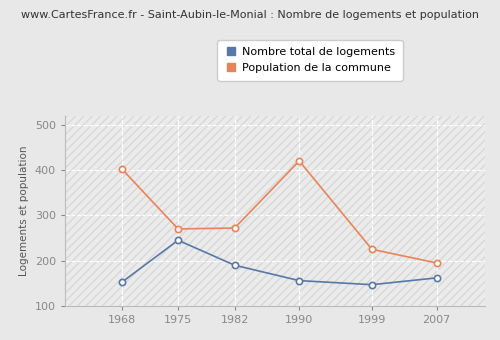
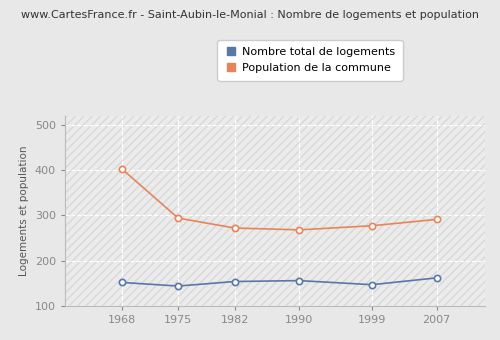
Nombre total de logements/1975: 245 -> 144
Population de la commune/1975: 270 -> 294
Nombre total de logements/1982: 190 -> 154
Population de la commune/1990: 420 -> 268
Population de la commune/1999: 225 -> 277
Population de la commune/2007: 195 -> 291
